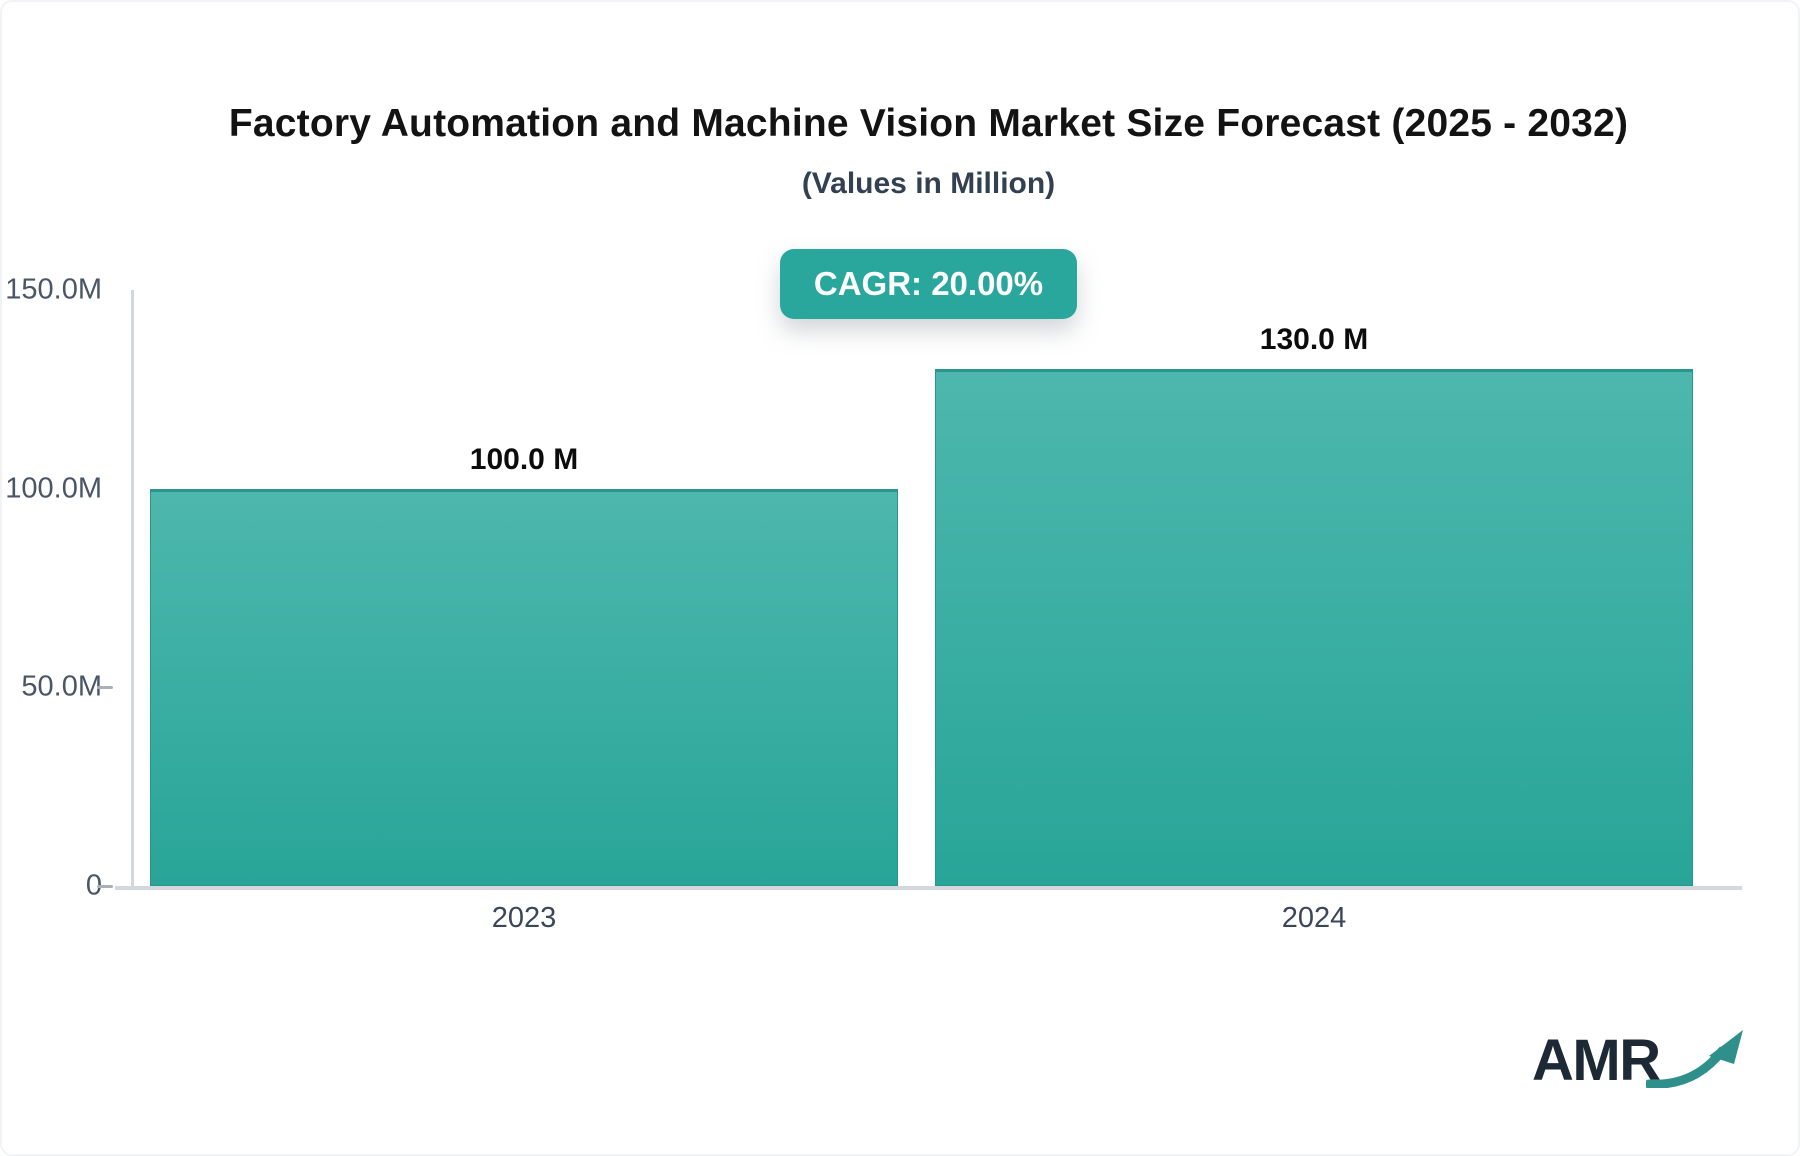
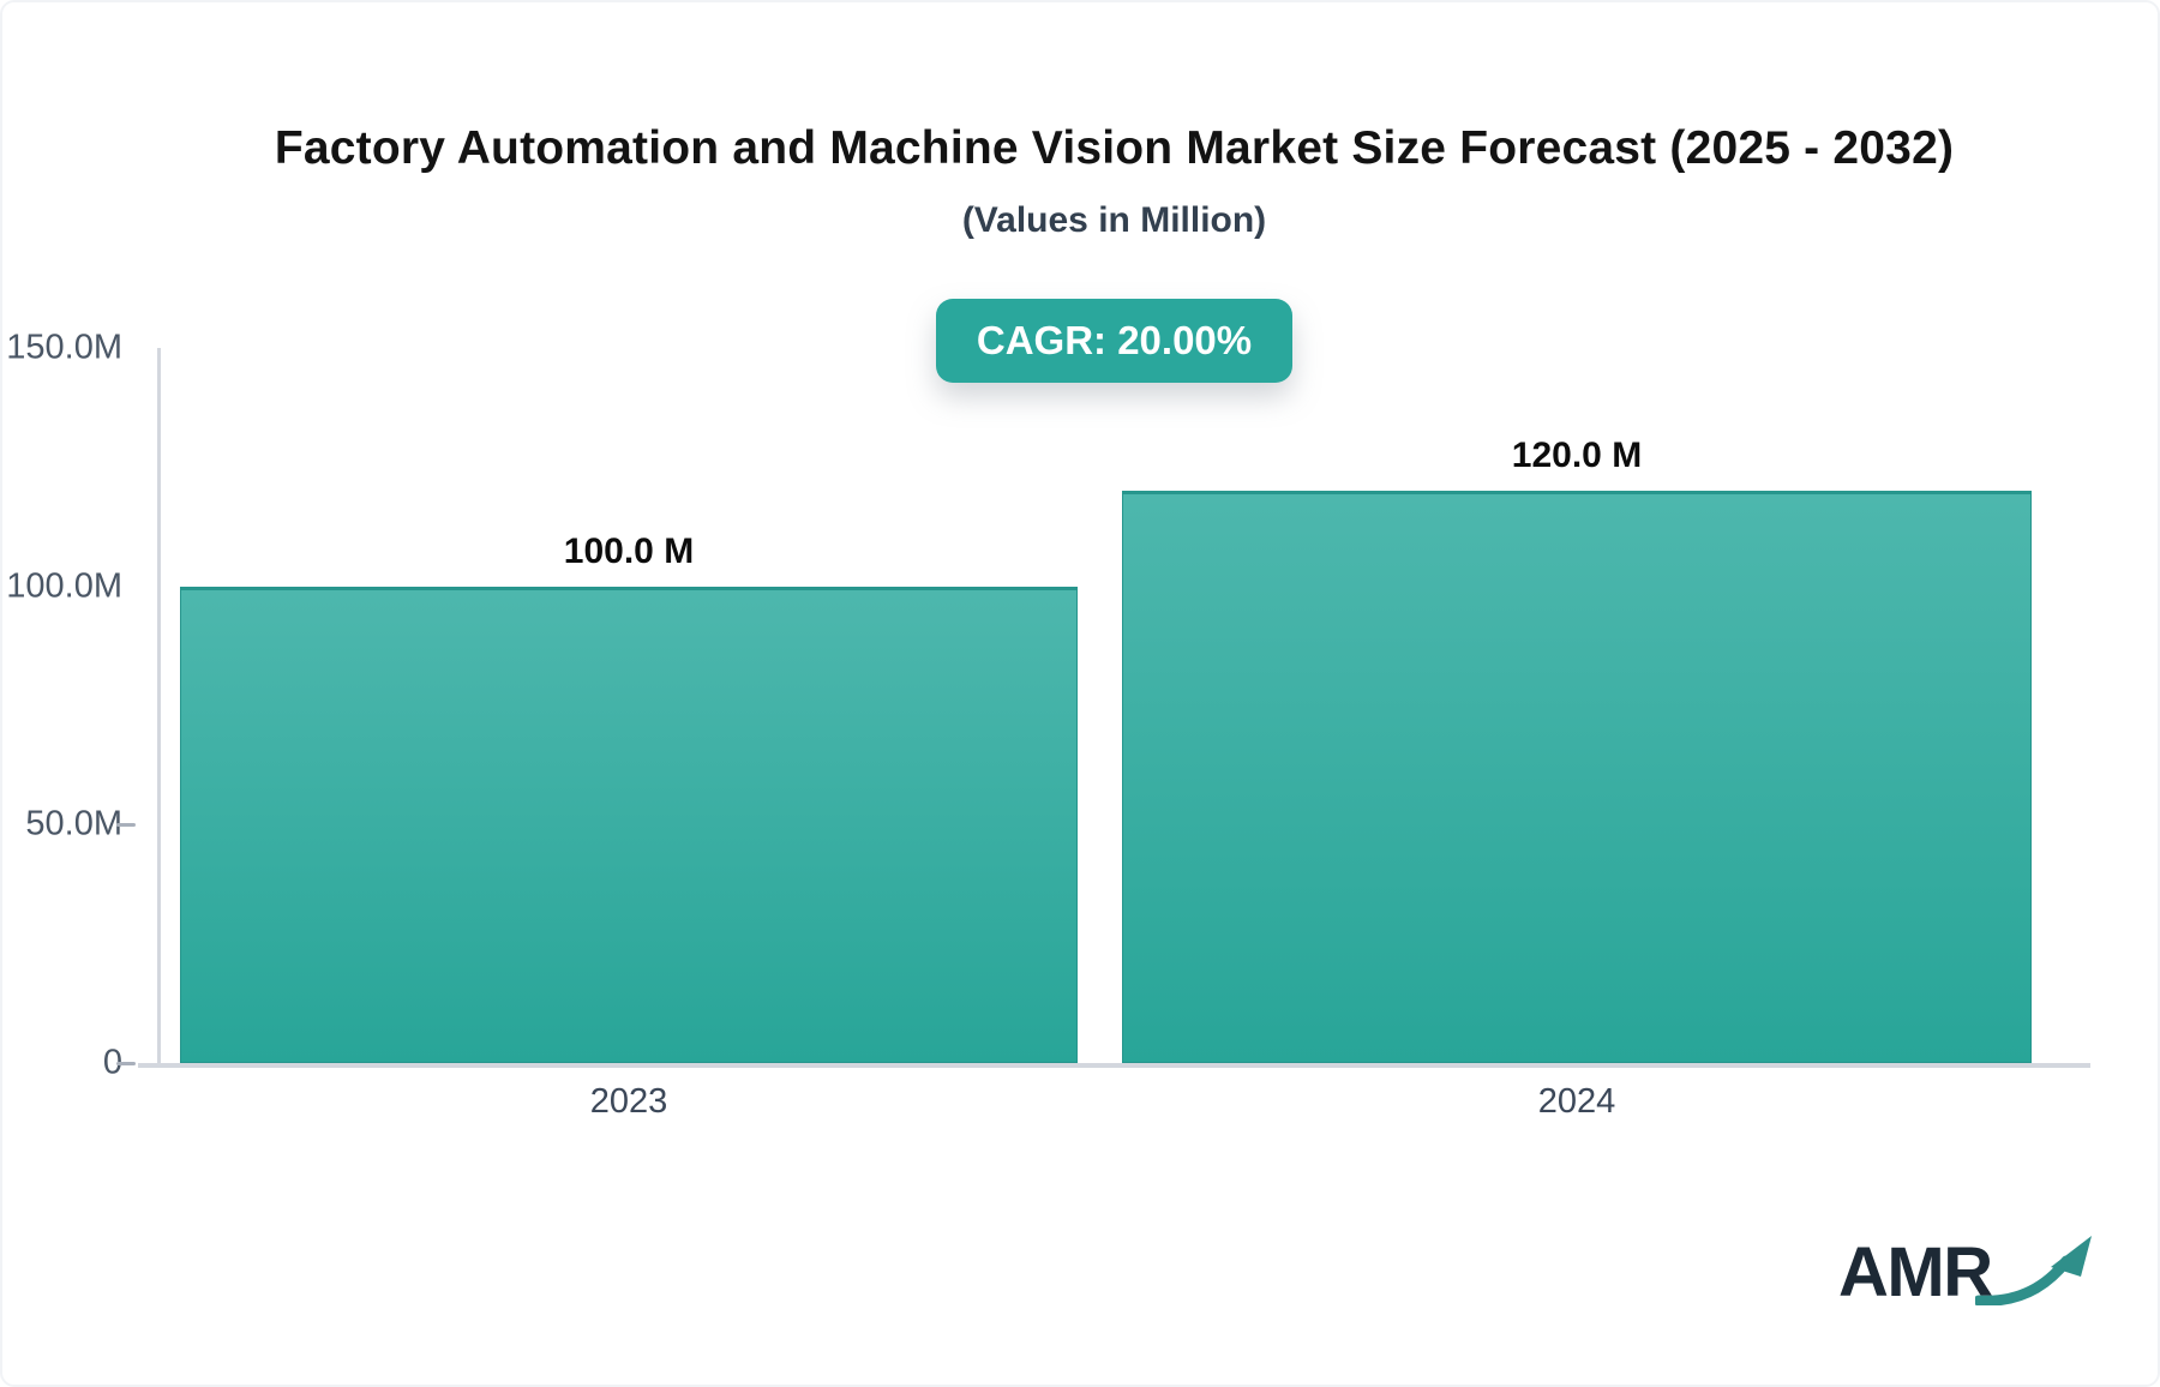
2024: 130.0 -> 120.0
